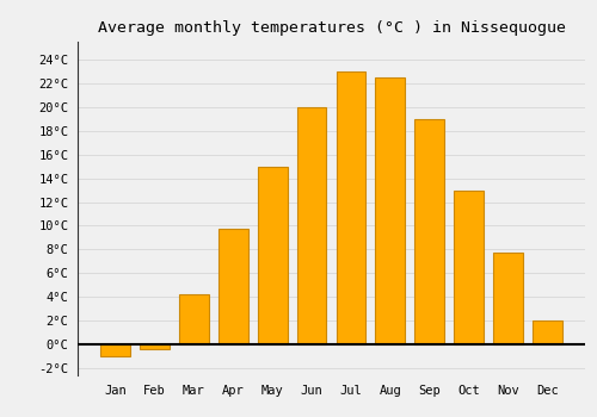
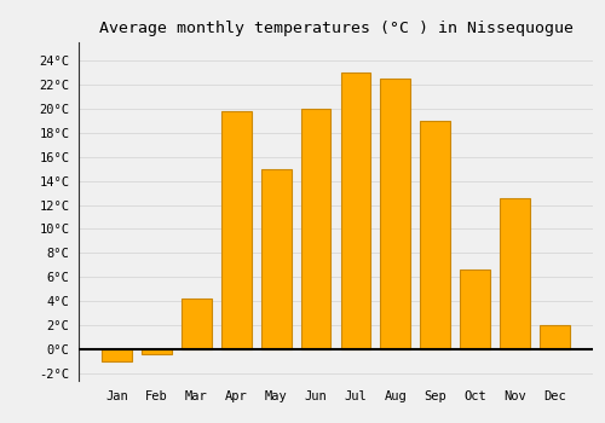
Apr: 9.7°C -> 19.8°C
Oct: 13.0°C -> 6.6°C
Nov: 7.7°C -> 12.6°C
